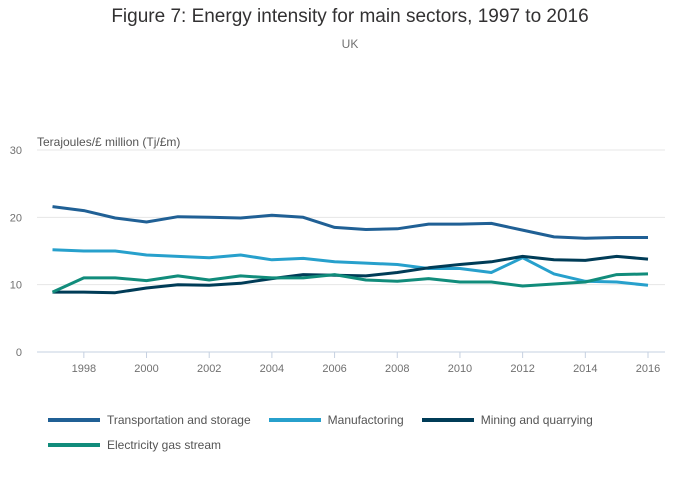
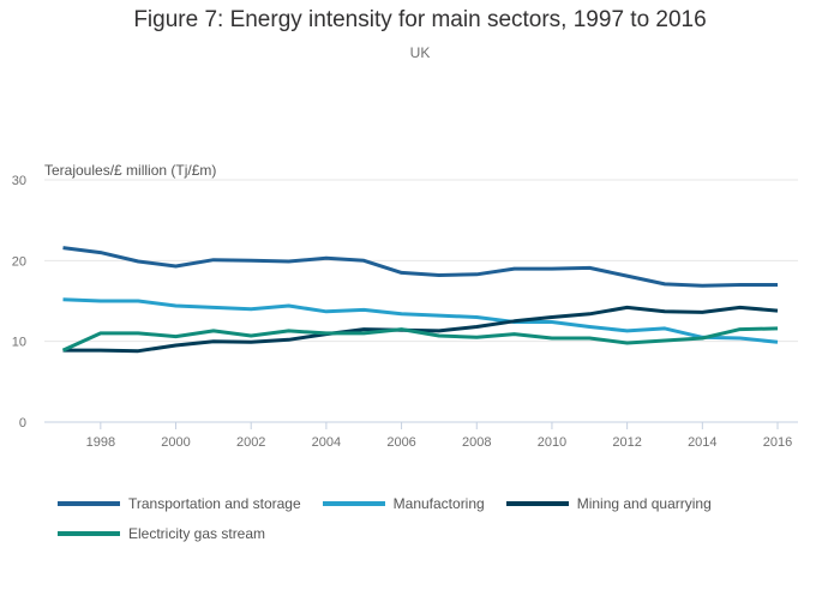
Manufactoring/2012: 14 -> 11
